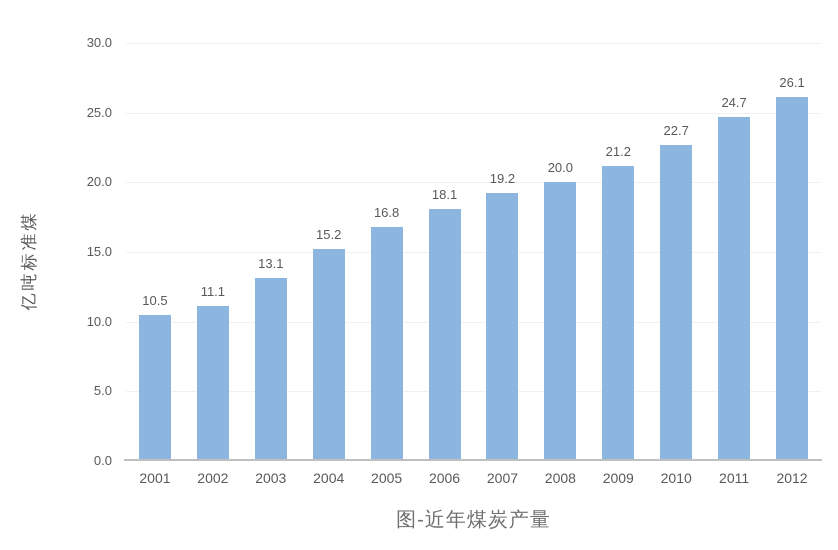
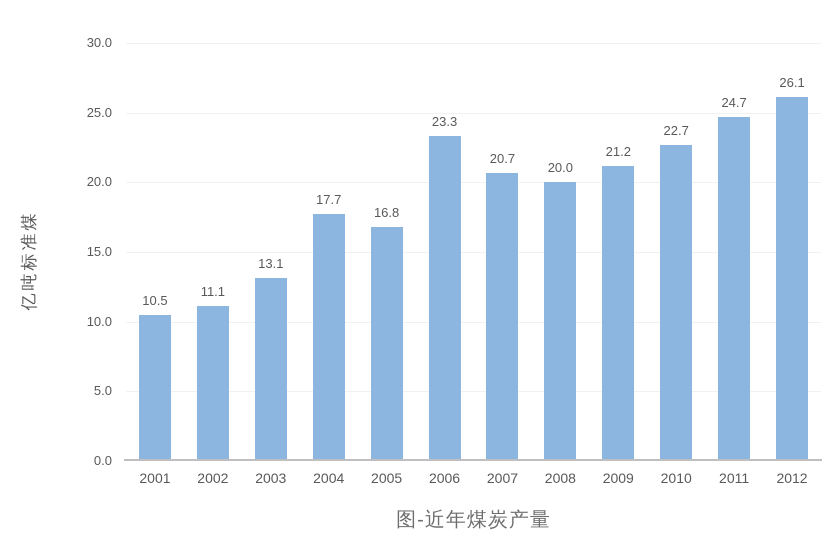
2004: 15.2 -> 17.7
2006: 18.1 -> 23.3
2007: 19.2 -> 20.7
